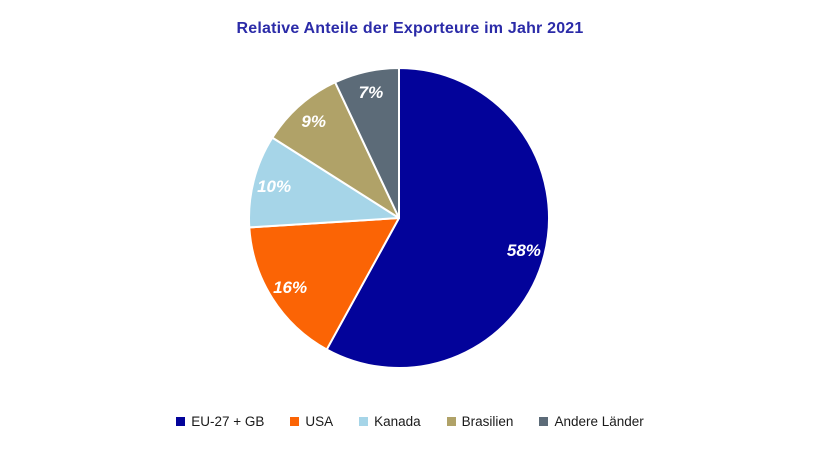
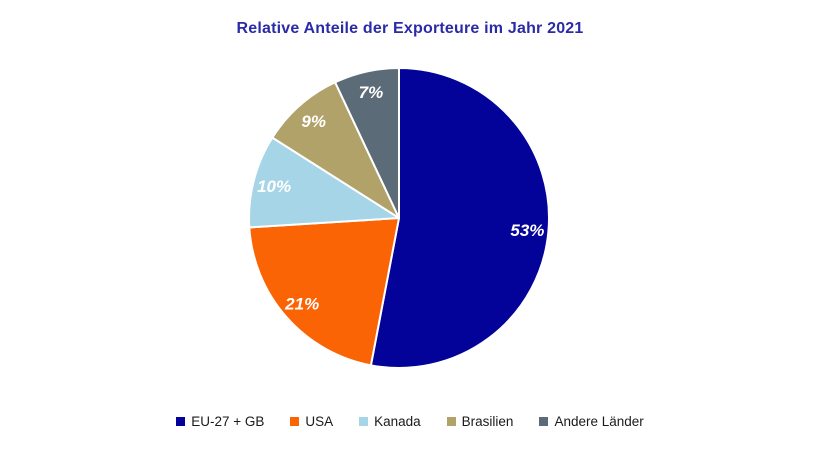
EU-27 + GB: 58% -> 53%
USA: 16% -> 21%
